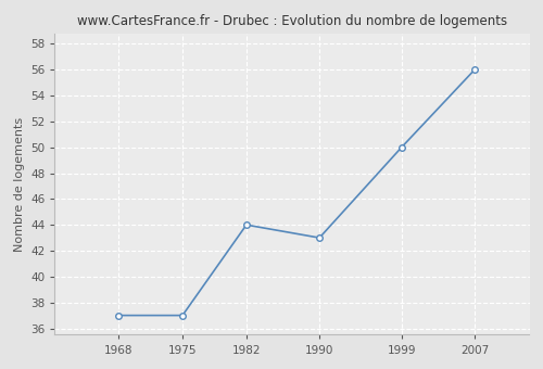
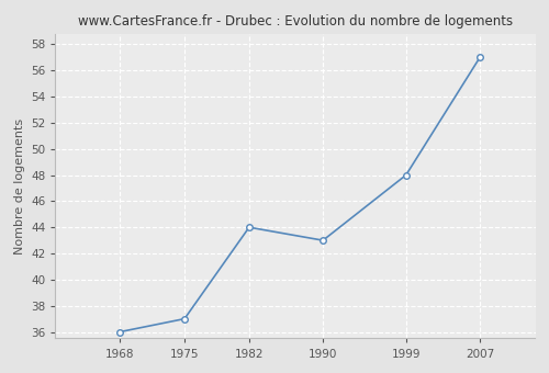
1968: 37 -> 36
1999: 50 -> 48
2007: 56 -> 57
